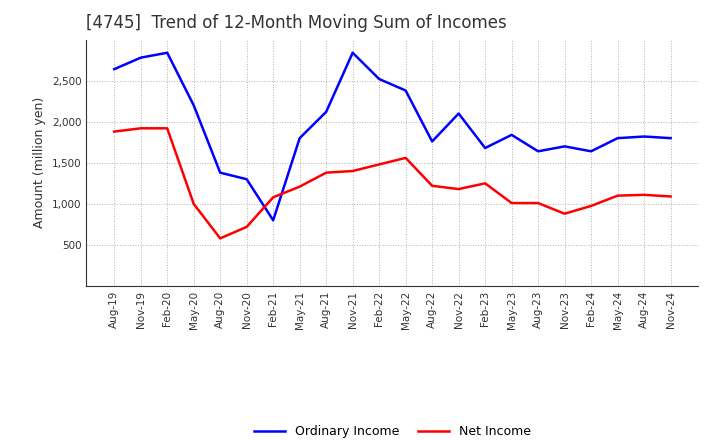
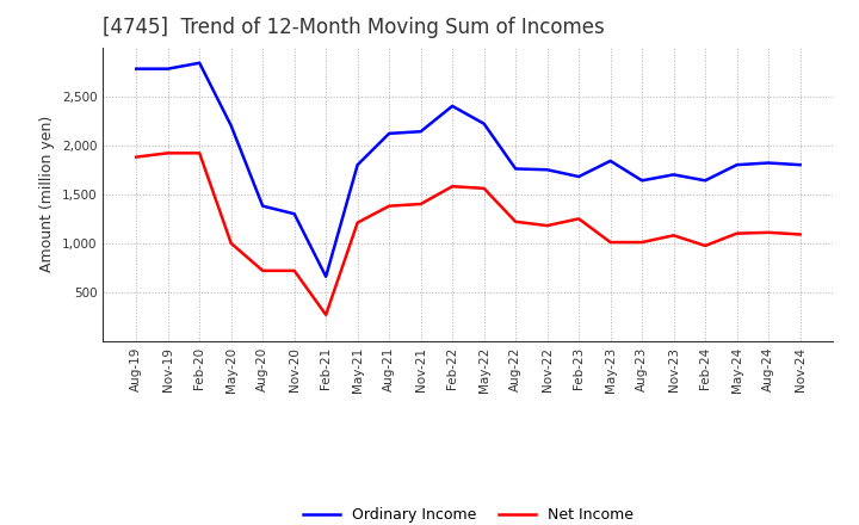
Ordinary Income/Aug-19: 2,640 -> 2,780
Net Income/Aug-20: 580 -> 720
Ordinary Income/Feb-21: 800 -> 660
Net Income/Feb-21: 1,080 -> 270
Ordinary Income/Nov-21: 2,840 -> 2,140
Ordinary Income/Feb-22: 2,520 -> 2,400
Net Income/Feb-22: 1,480 -> 1,580
Ordinary Income/May-22: 2,380 -> 2,220
Ordinary Income/Nov-22: 2,100 -> 1,750
Net Income/Nov-23: 880 -> 1,080
